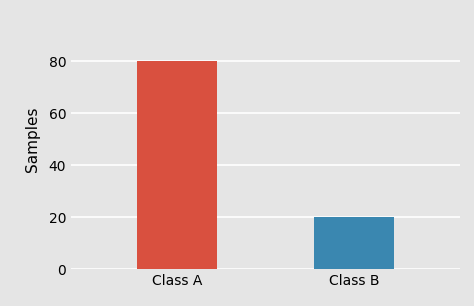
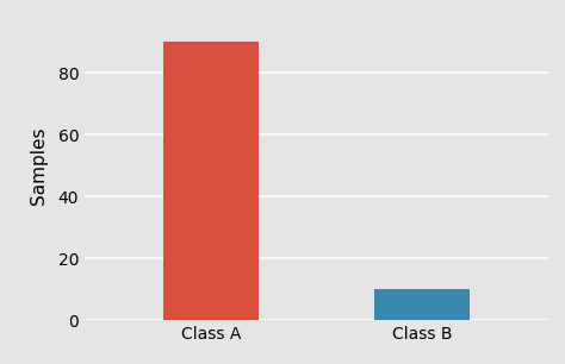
Class A: 80 -> 90
Class B: 20 -> 10
